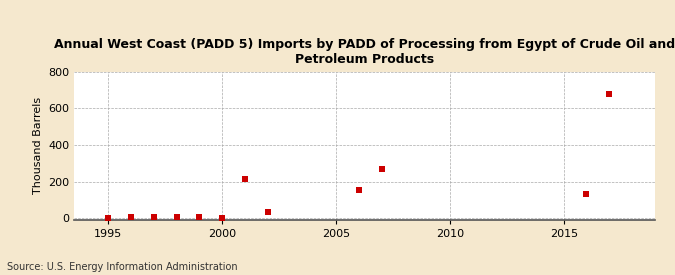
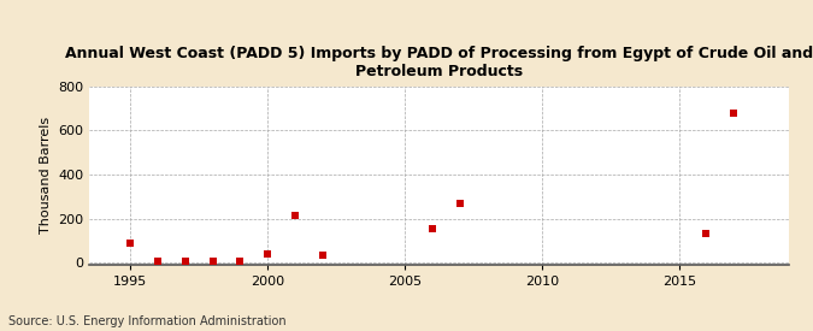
1995: 0 -> 90
2000: 0 -> 40
